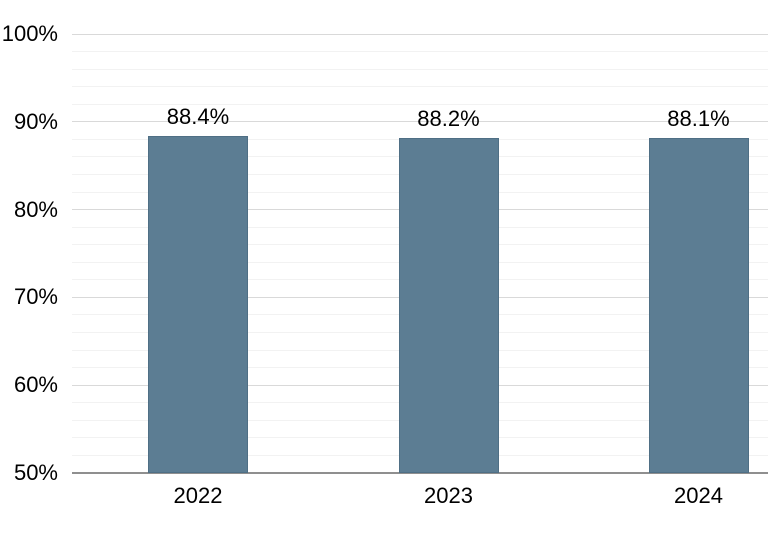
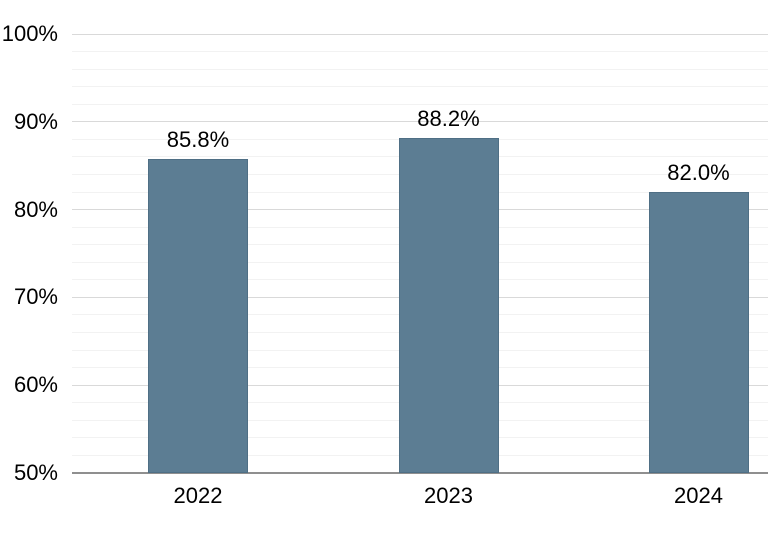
2022: 88.4% -> 85.8%
2024: 88.1% -> 82.0%
